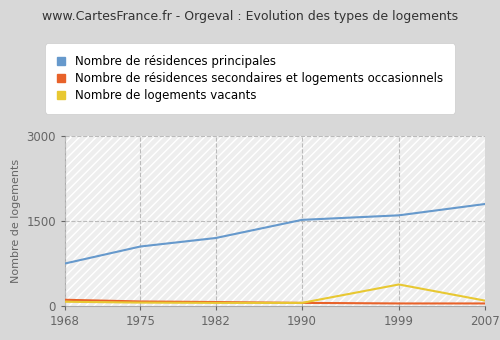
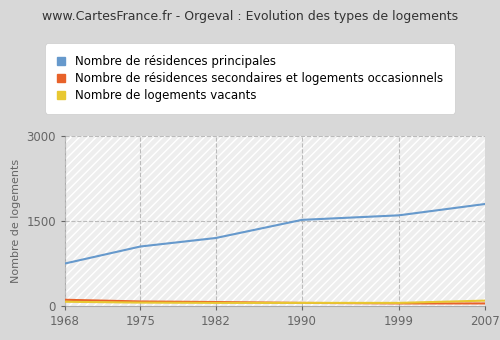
Nombre de logements vacants/1999: 380 -> 60
